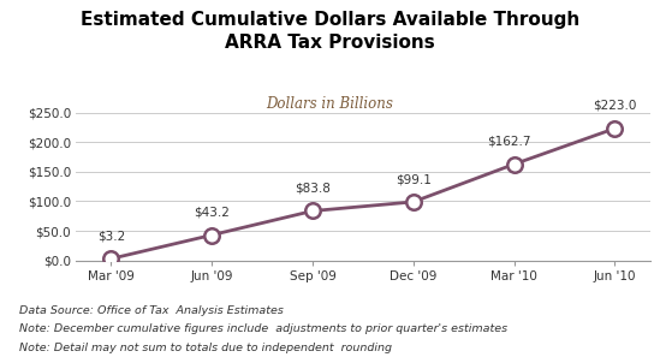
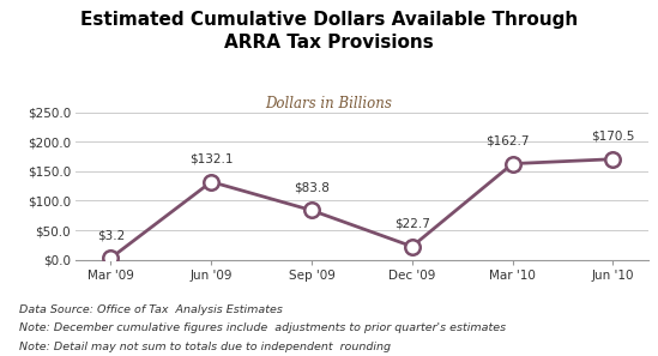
Jun '09: $43.2 -> $132.1
Dec '09: $99.1 -> $22.7
Jun '10: $223.0 -> $170.5
